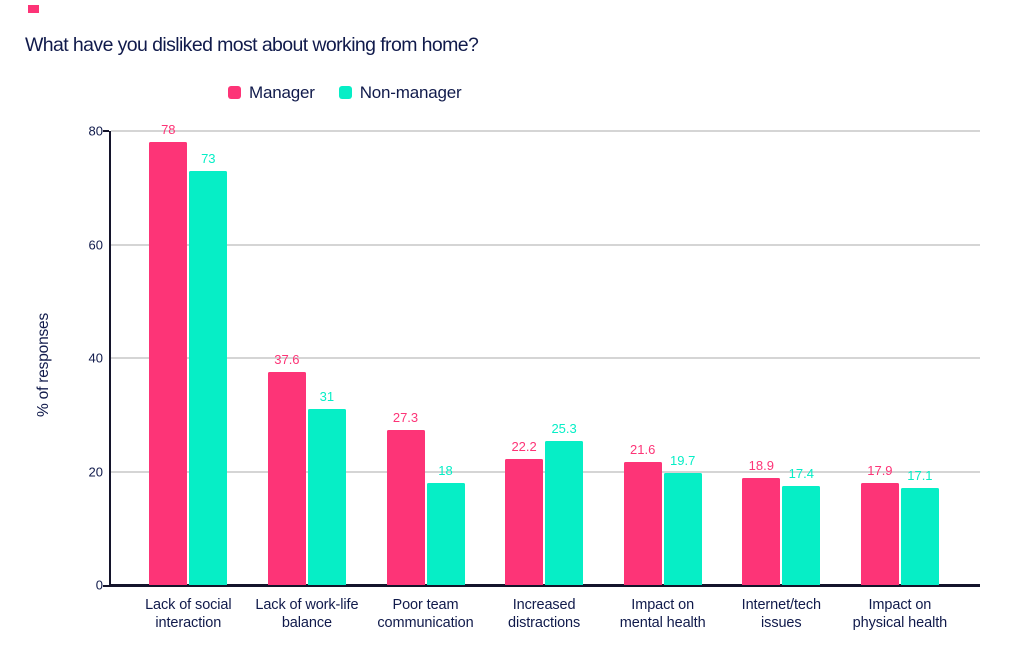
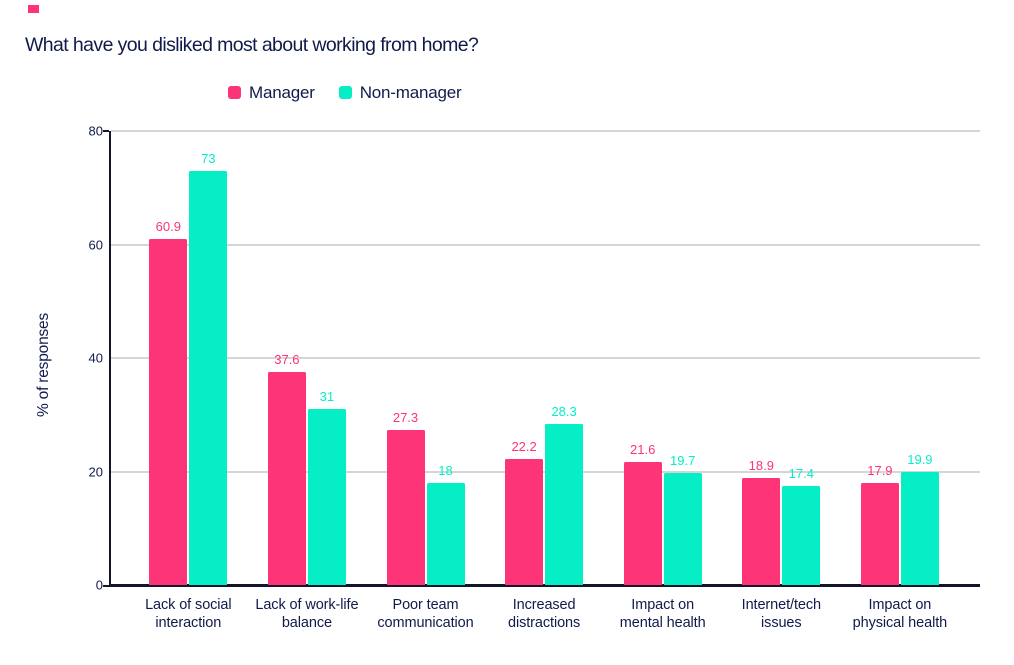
Manager/Lack of social interaction: 78 -> 60.9
Non-manager/Increased distractions: 25.3 -> 28.3
Non-manager/Impact on physical health: 17.1 -> 19.9
